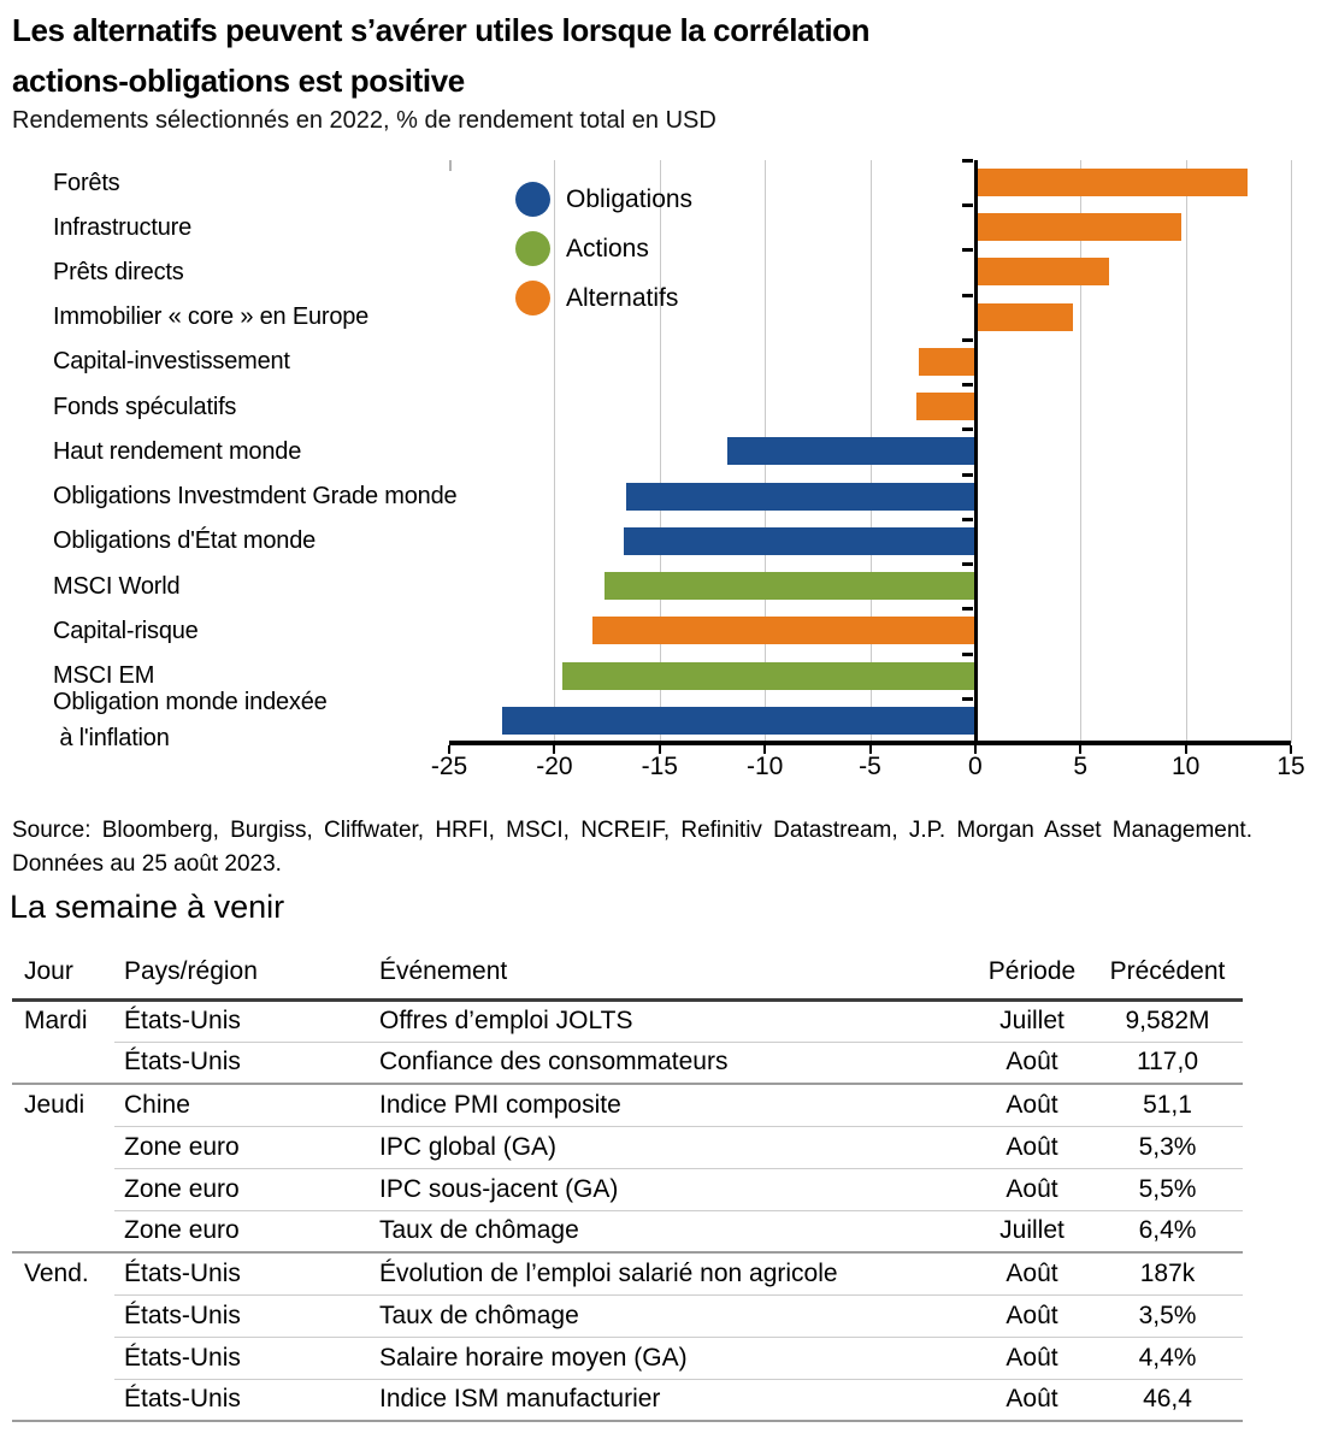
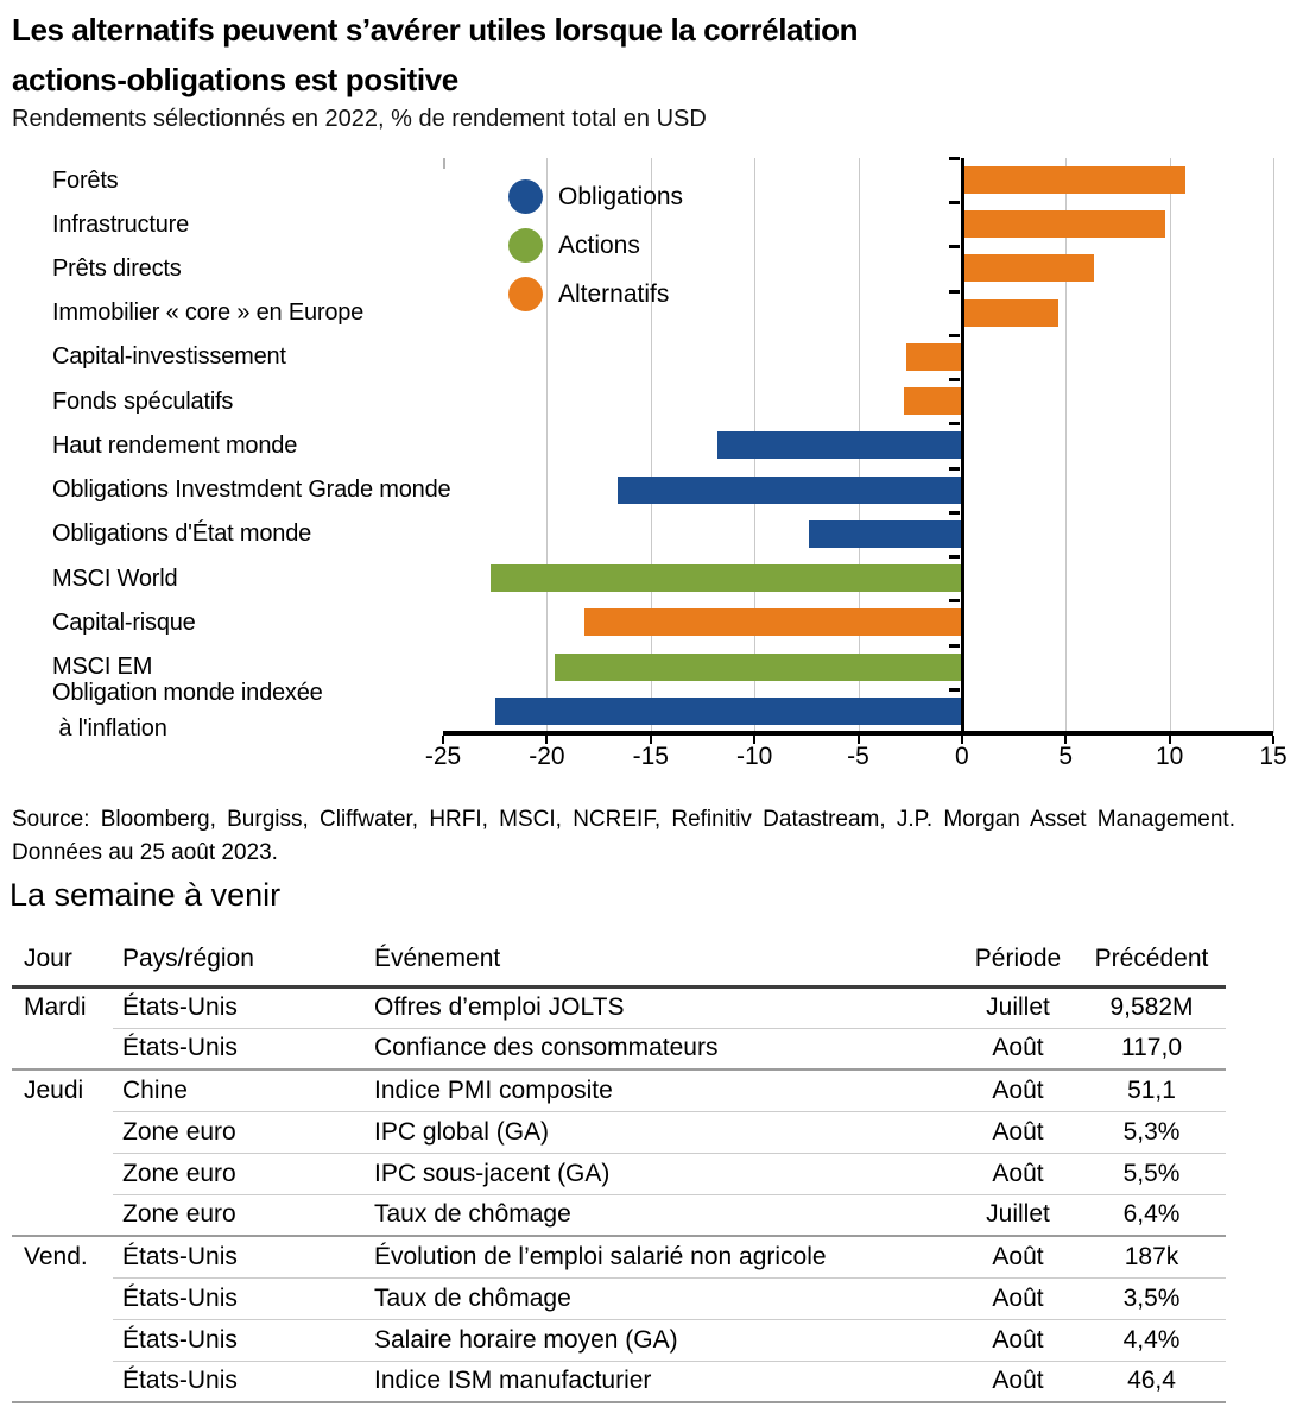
Forêts: 12.9 -> 10.7
Obligations d'État monde: -16.7 -> -7.4
MSCI World: -17.6 -> -22.7
